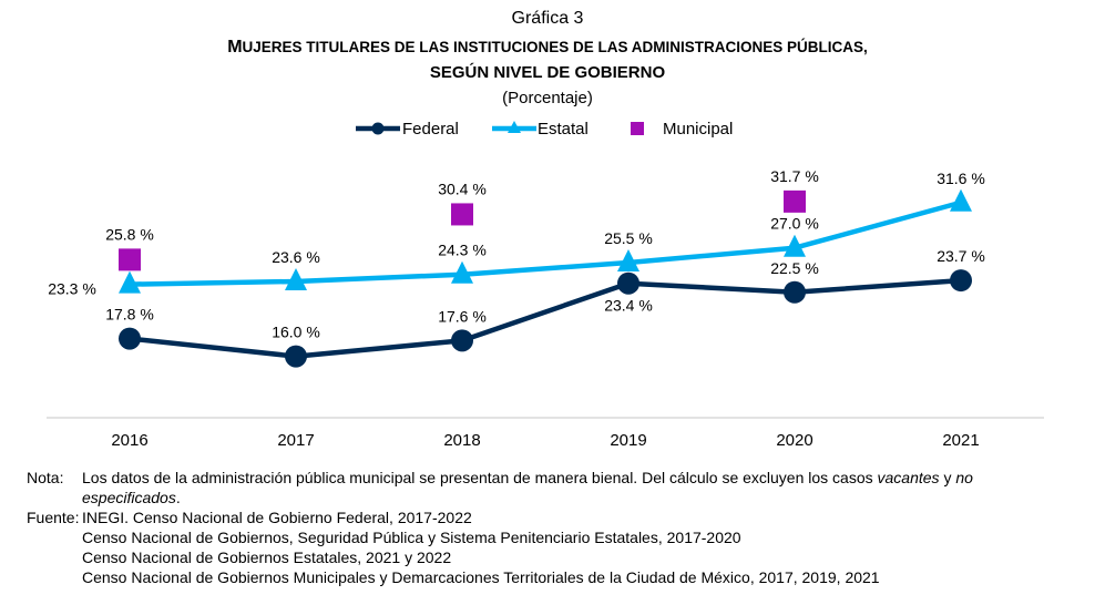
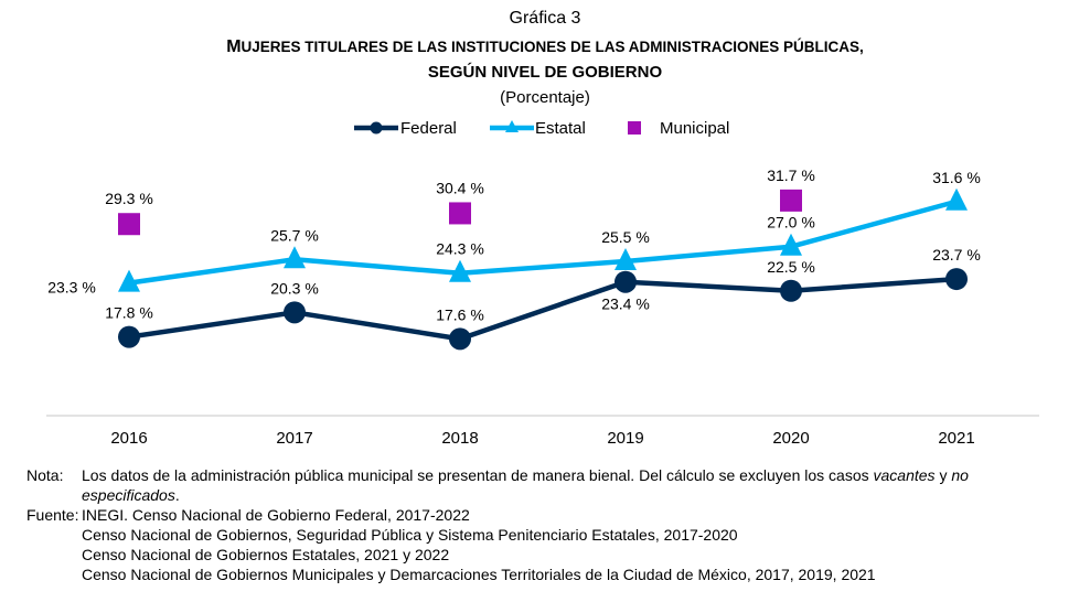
Municipal/2016: 25.8 -> 29.3
Federal/2017: 16.0 -> 20.3
Estatal/2017: 23.6 -> 25.7
